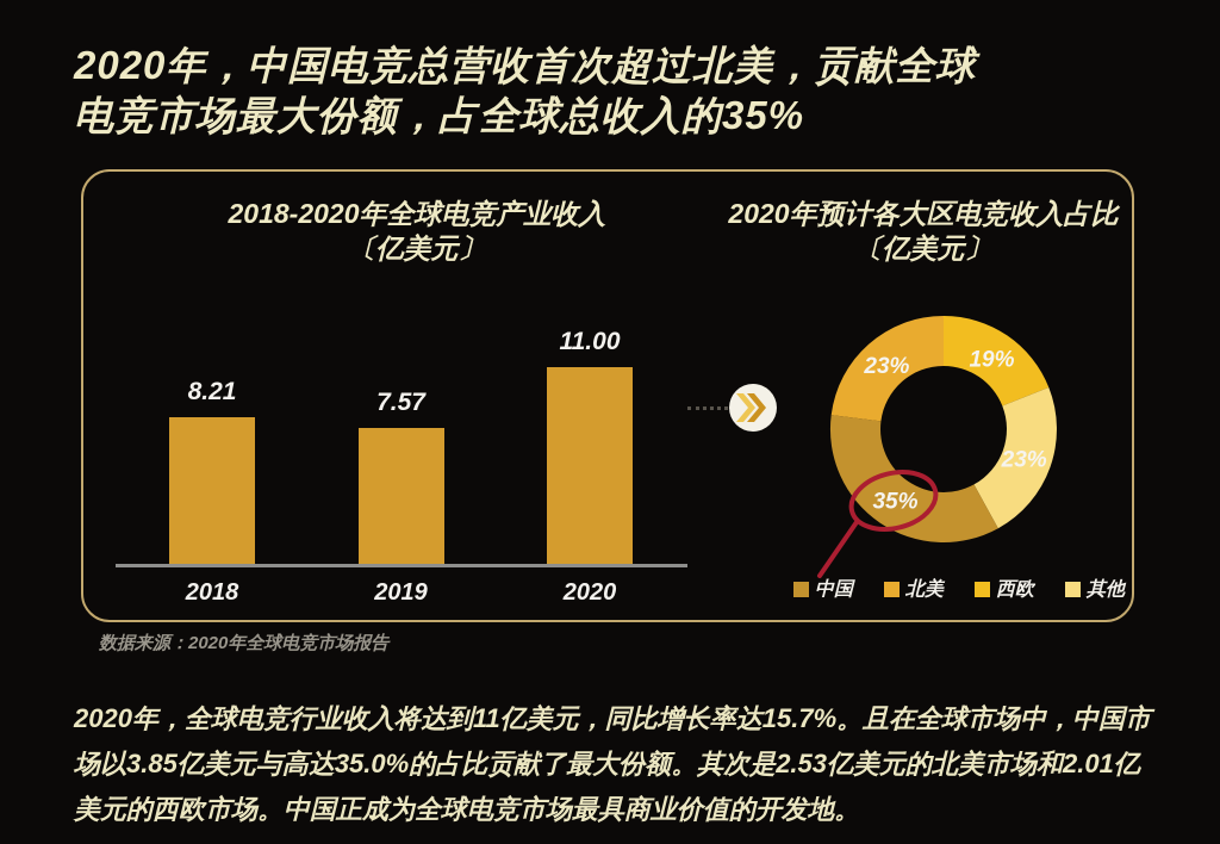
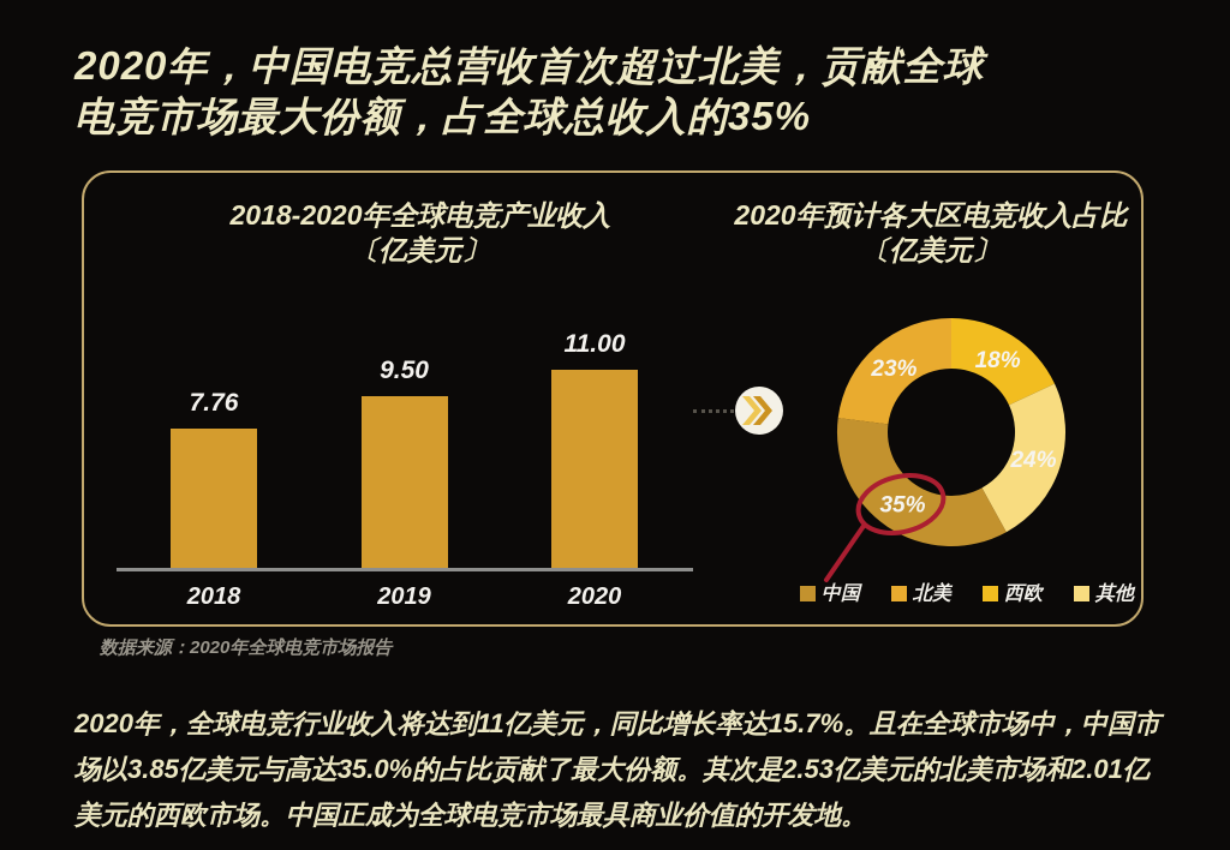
2018-2020年全球电竞产业收入/2018: 8.21 -> 7.76
2018-2020年全球电竞产业收入/2019: 7.57 -> 9.50
2020年预计各大区电竞收入占比/西欧: 19% -> 18%
2020年预计各大区电竞收入占比/其他: 23% -> 24%
